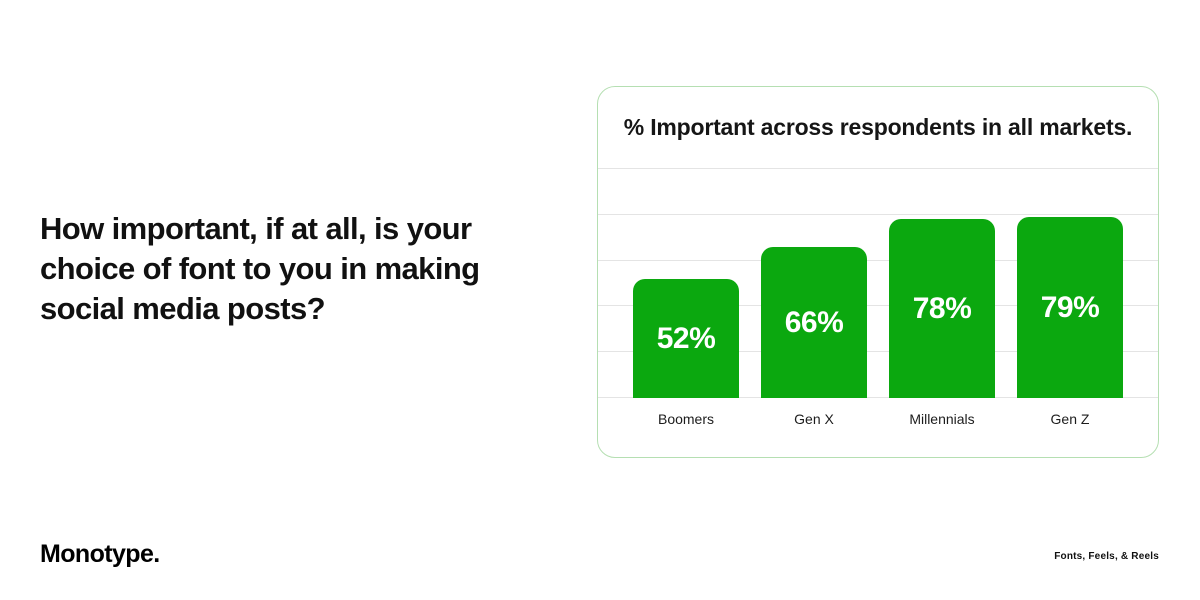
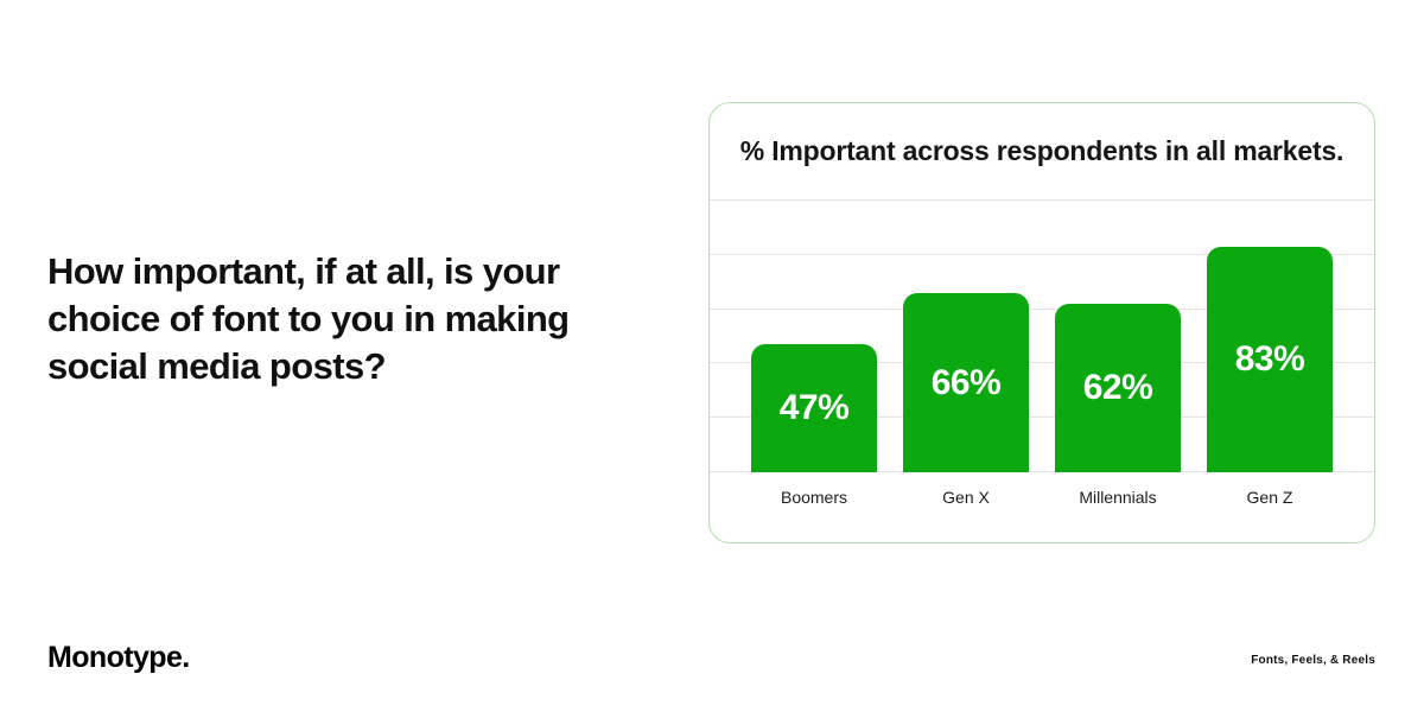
Boomers: 52% -> 47%
Millennials: 78% -> 62%
Gen Z: 79% -> 83%
